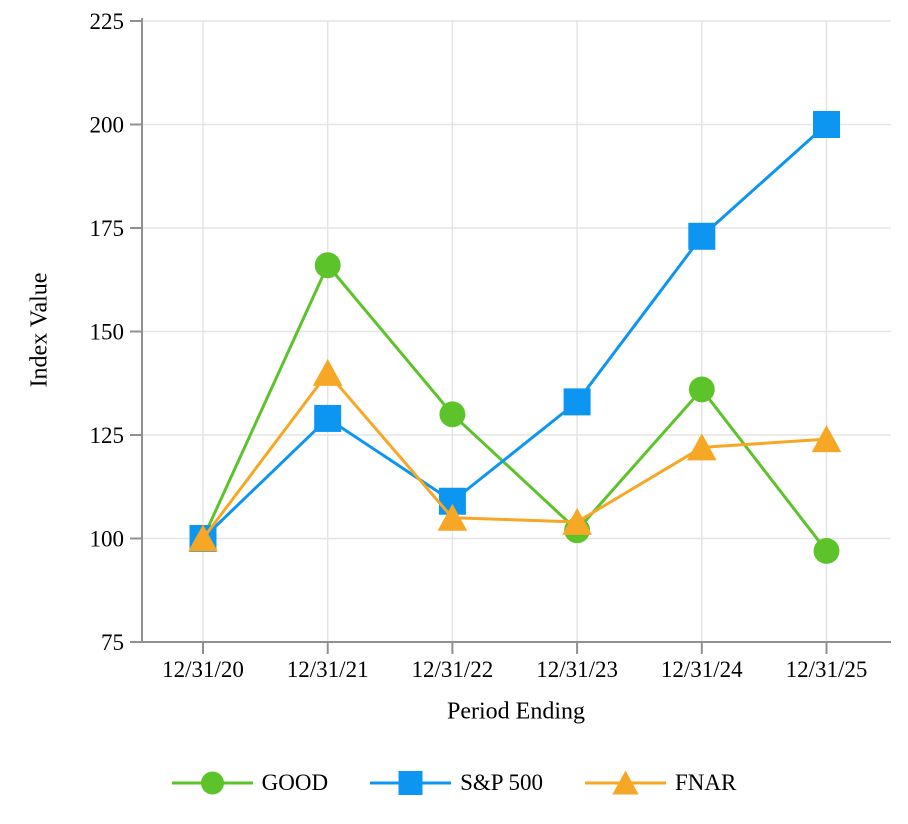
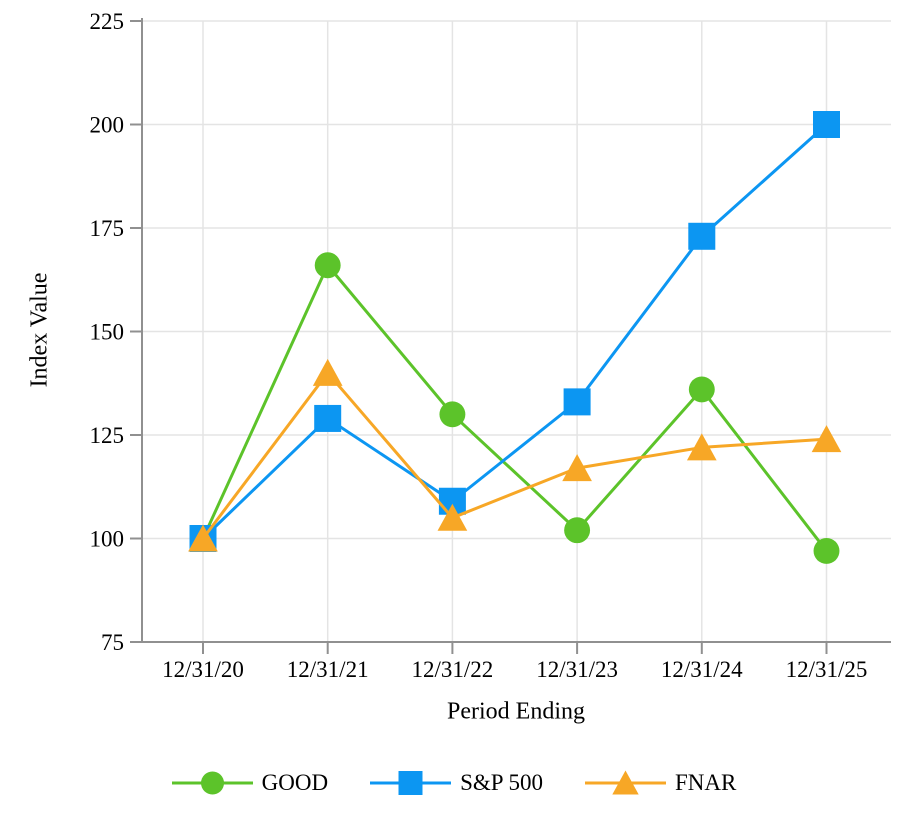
FNAR/12/31/23: 104 -> 117
